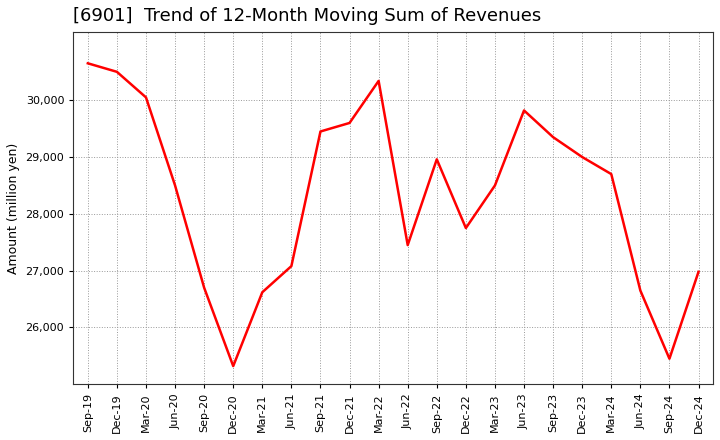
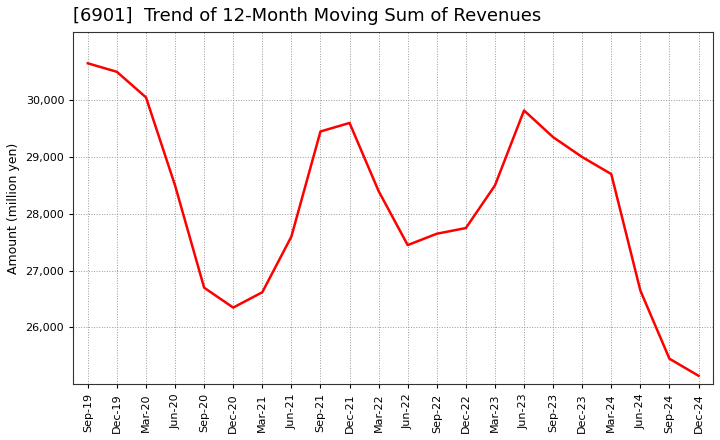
Dec-20: 25,320 -> 26,350
Jun-21: 27,080 -> 27,600
Mar-22: 30,340 -> 28,400
Sep-22: 28,960 -> 27,650
Dec-24: 26,980 -> 25,150
